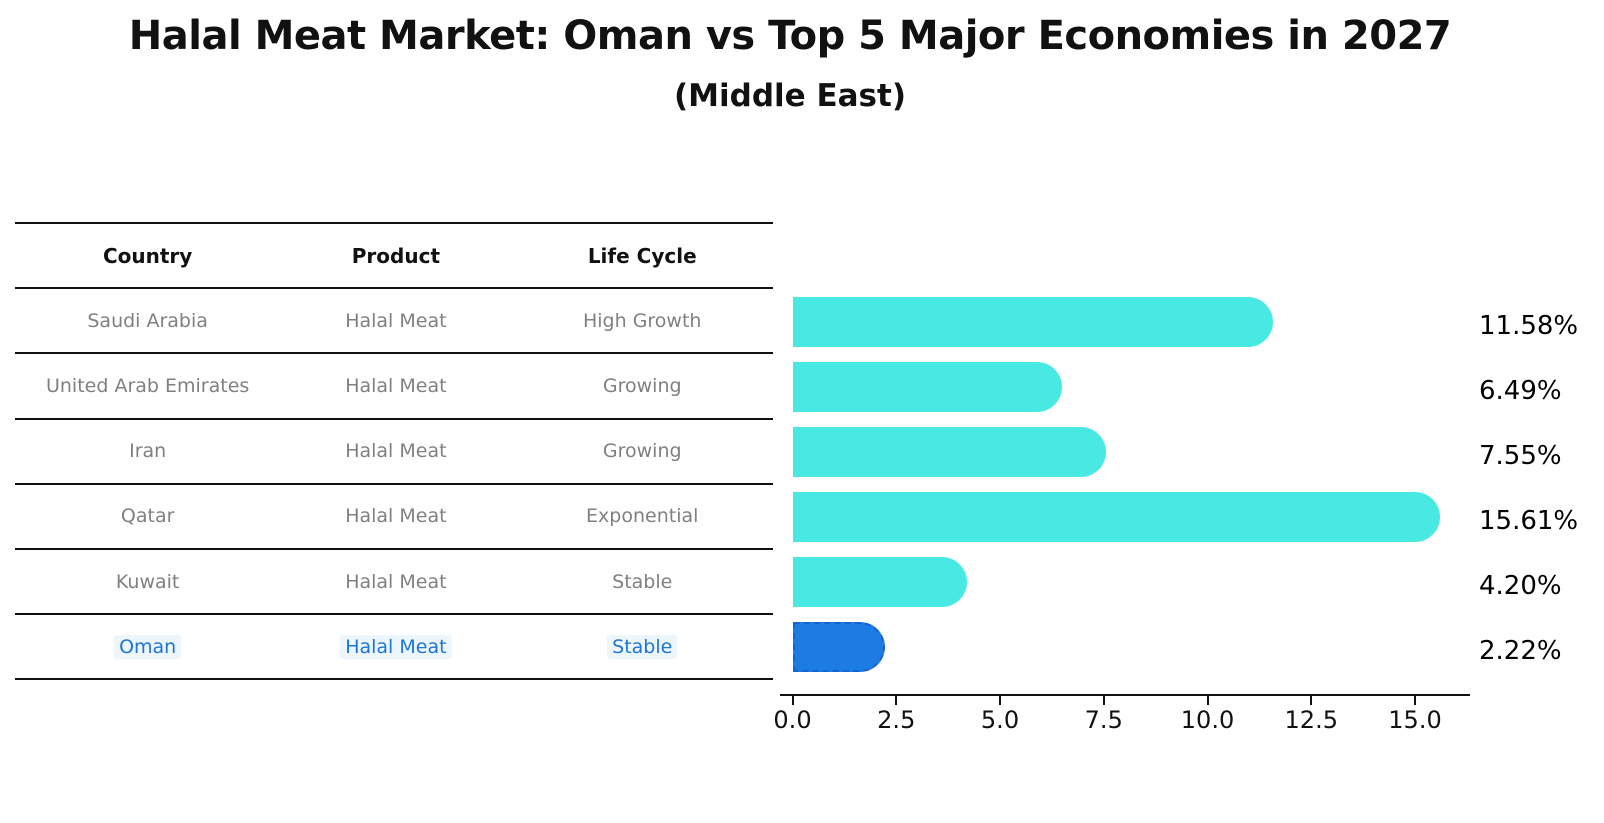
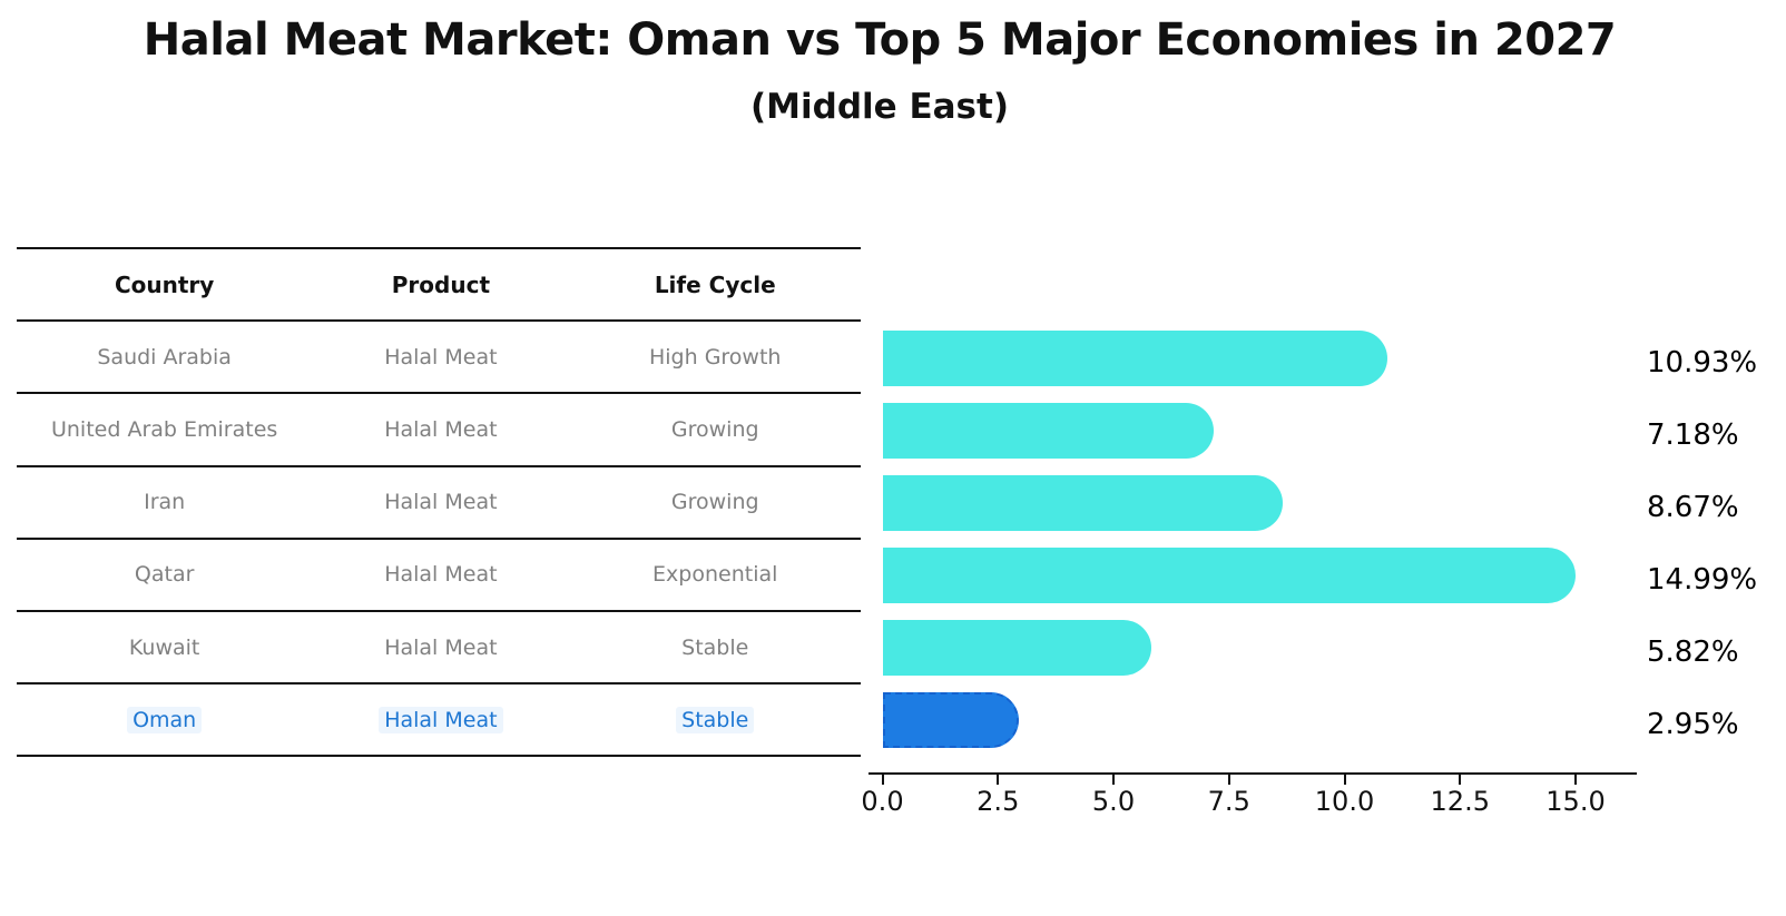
Saudi Arabia: 11.58% -> 10.93%
United Arab Emirates: 6.49% -> 7.18%
Iran: 7.55% -> 8.67%
Qatar: 15.61% -> 14.99%
Kuwait: 4.20% -> 5.82%
Oman: 2.22% -> 2.95%
